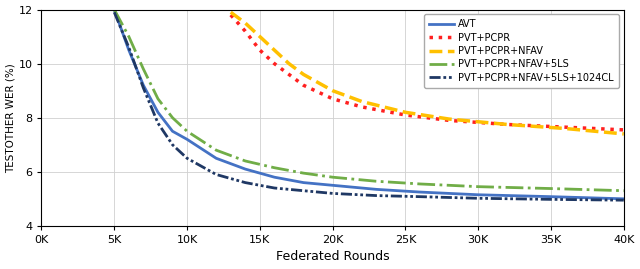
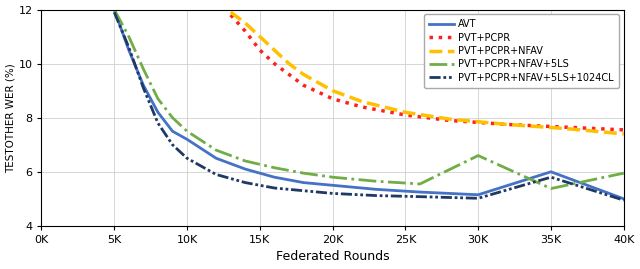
PVT+PCPR+NFAV+5LS/30K: 5.45 -> 6.60
AVT/35K: 5.08 -> 6.00
PVT+PCPR+NFAV+5LS+1024CL/35K: 4.98 -> 5.80
PVT+PCPR+NFAV+5LS/40K: 5.30 -> 5.95
